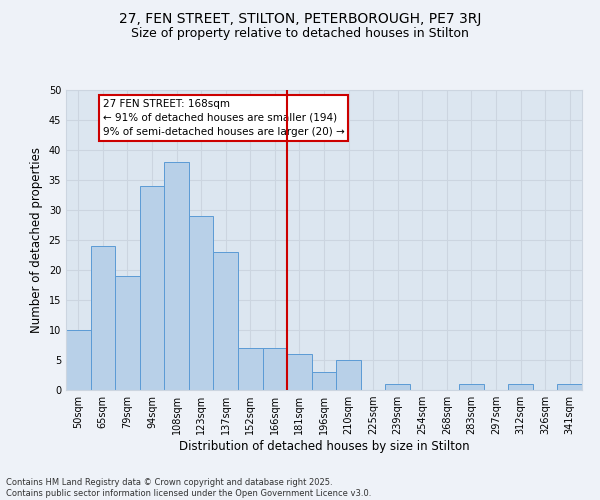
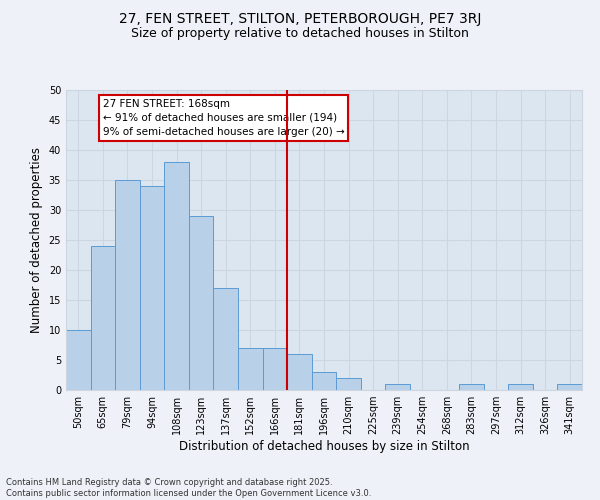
79sqm: 19 -> 35
137sqm: 23 -> 17
210sqm: 5 -> 2
